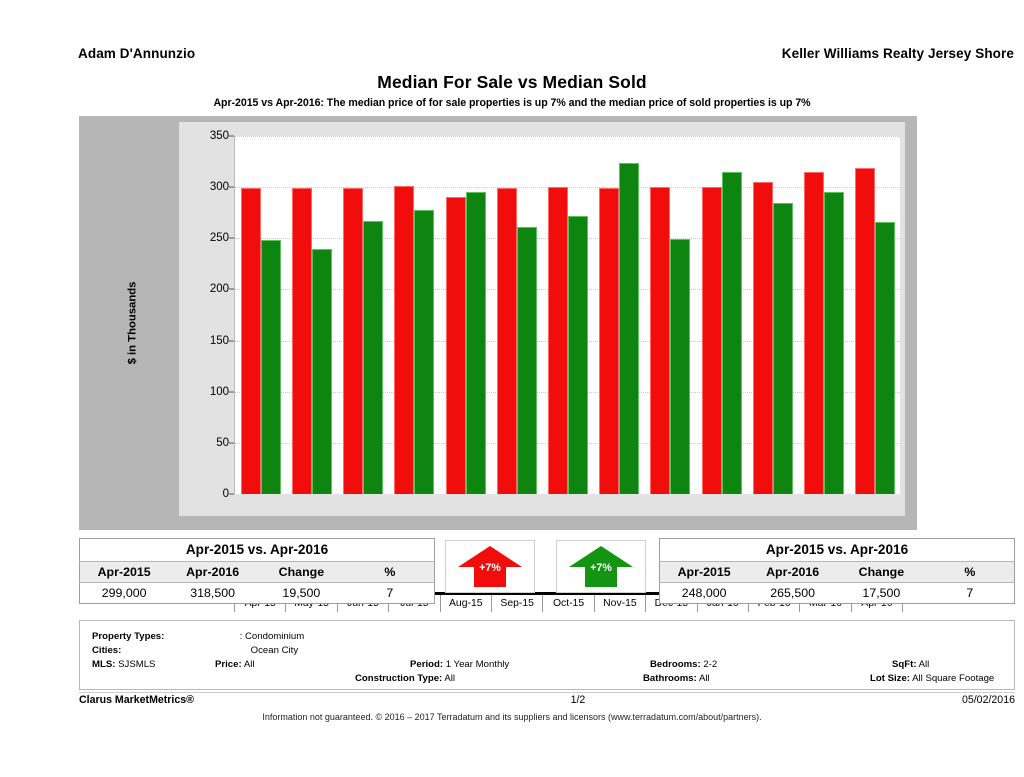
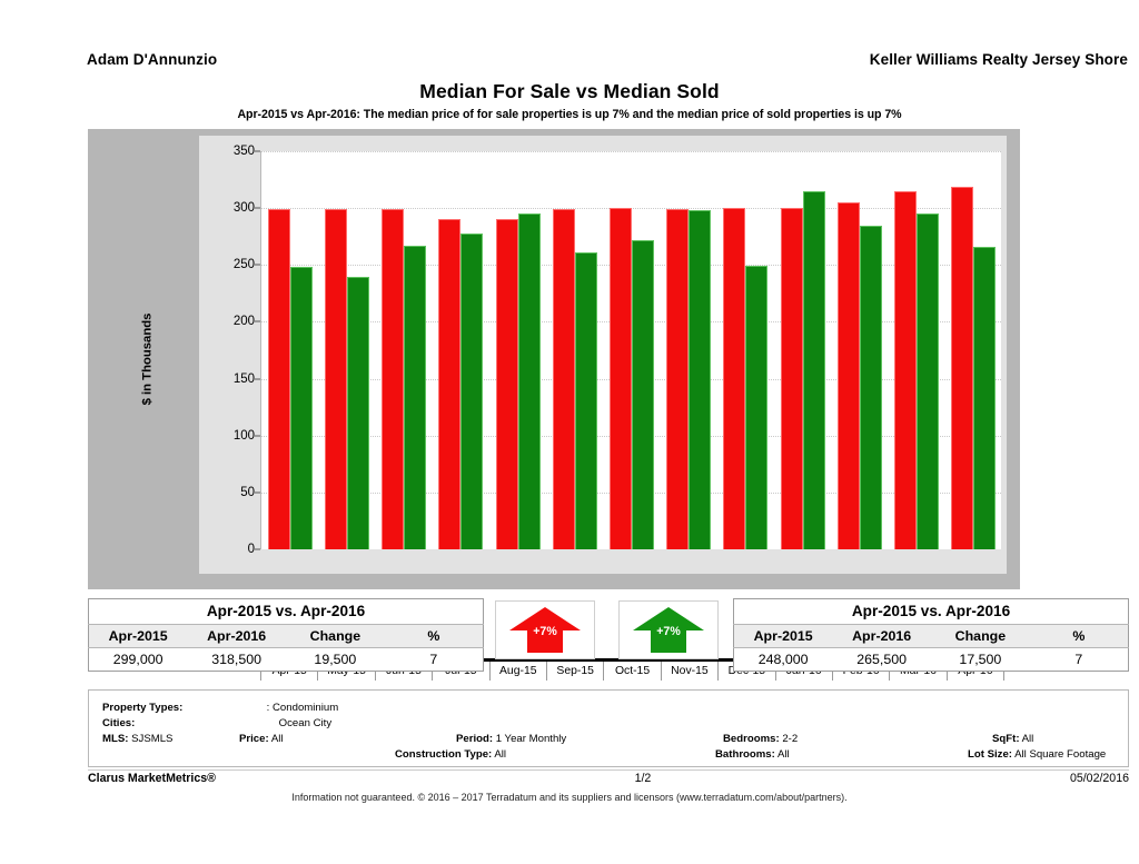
For Sale/Jul-15: 301 -> 290
Sold/Nov-15: 324 -> 298
